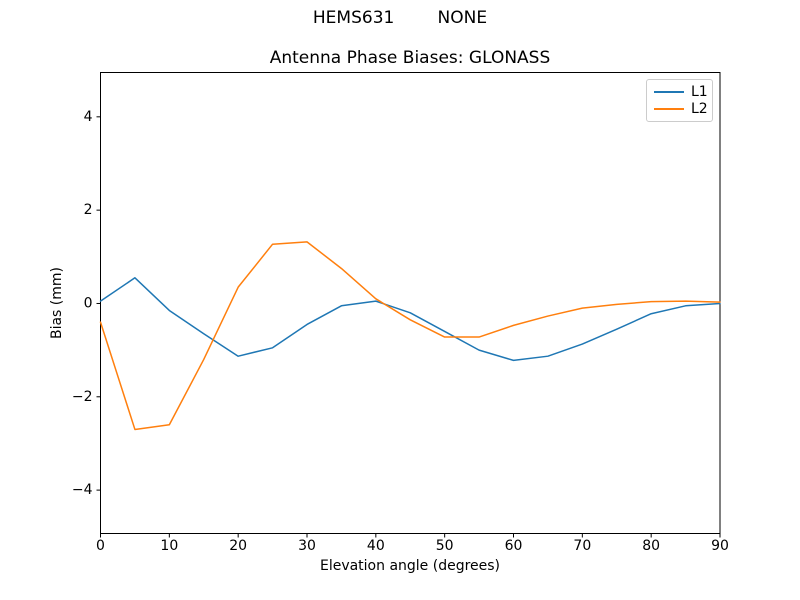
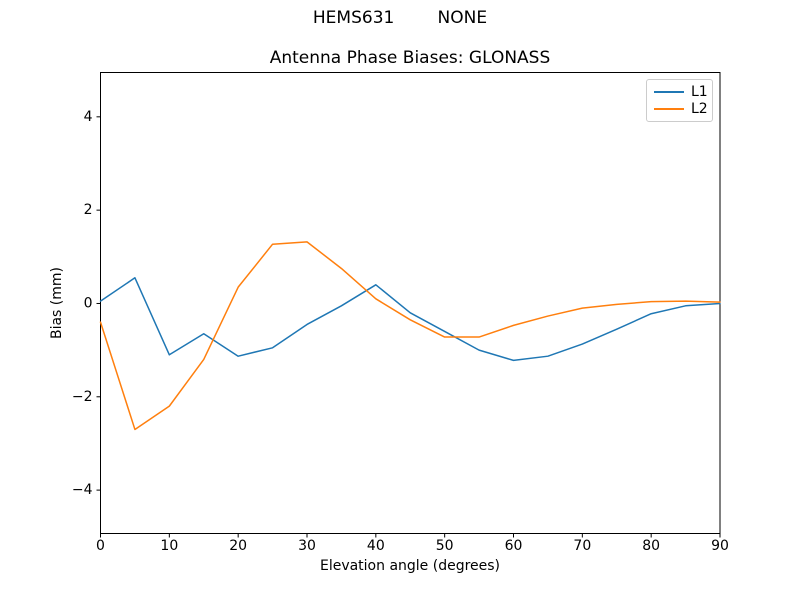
L1/10: -0.1 -> -1.1
L2/10: -2.6 -> -2.2
L1/40: 0.1 -> 0.4
